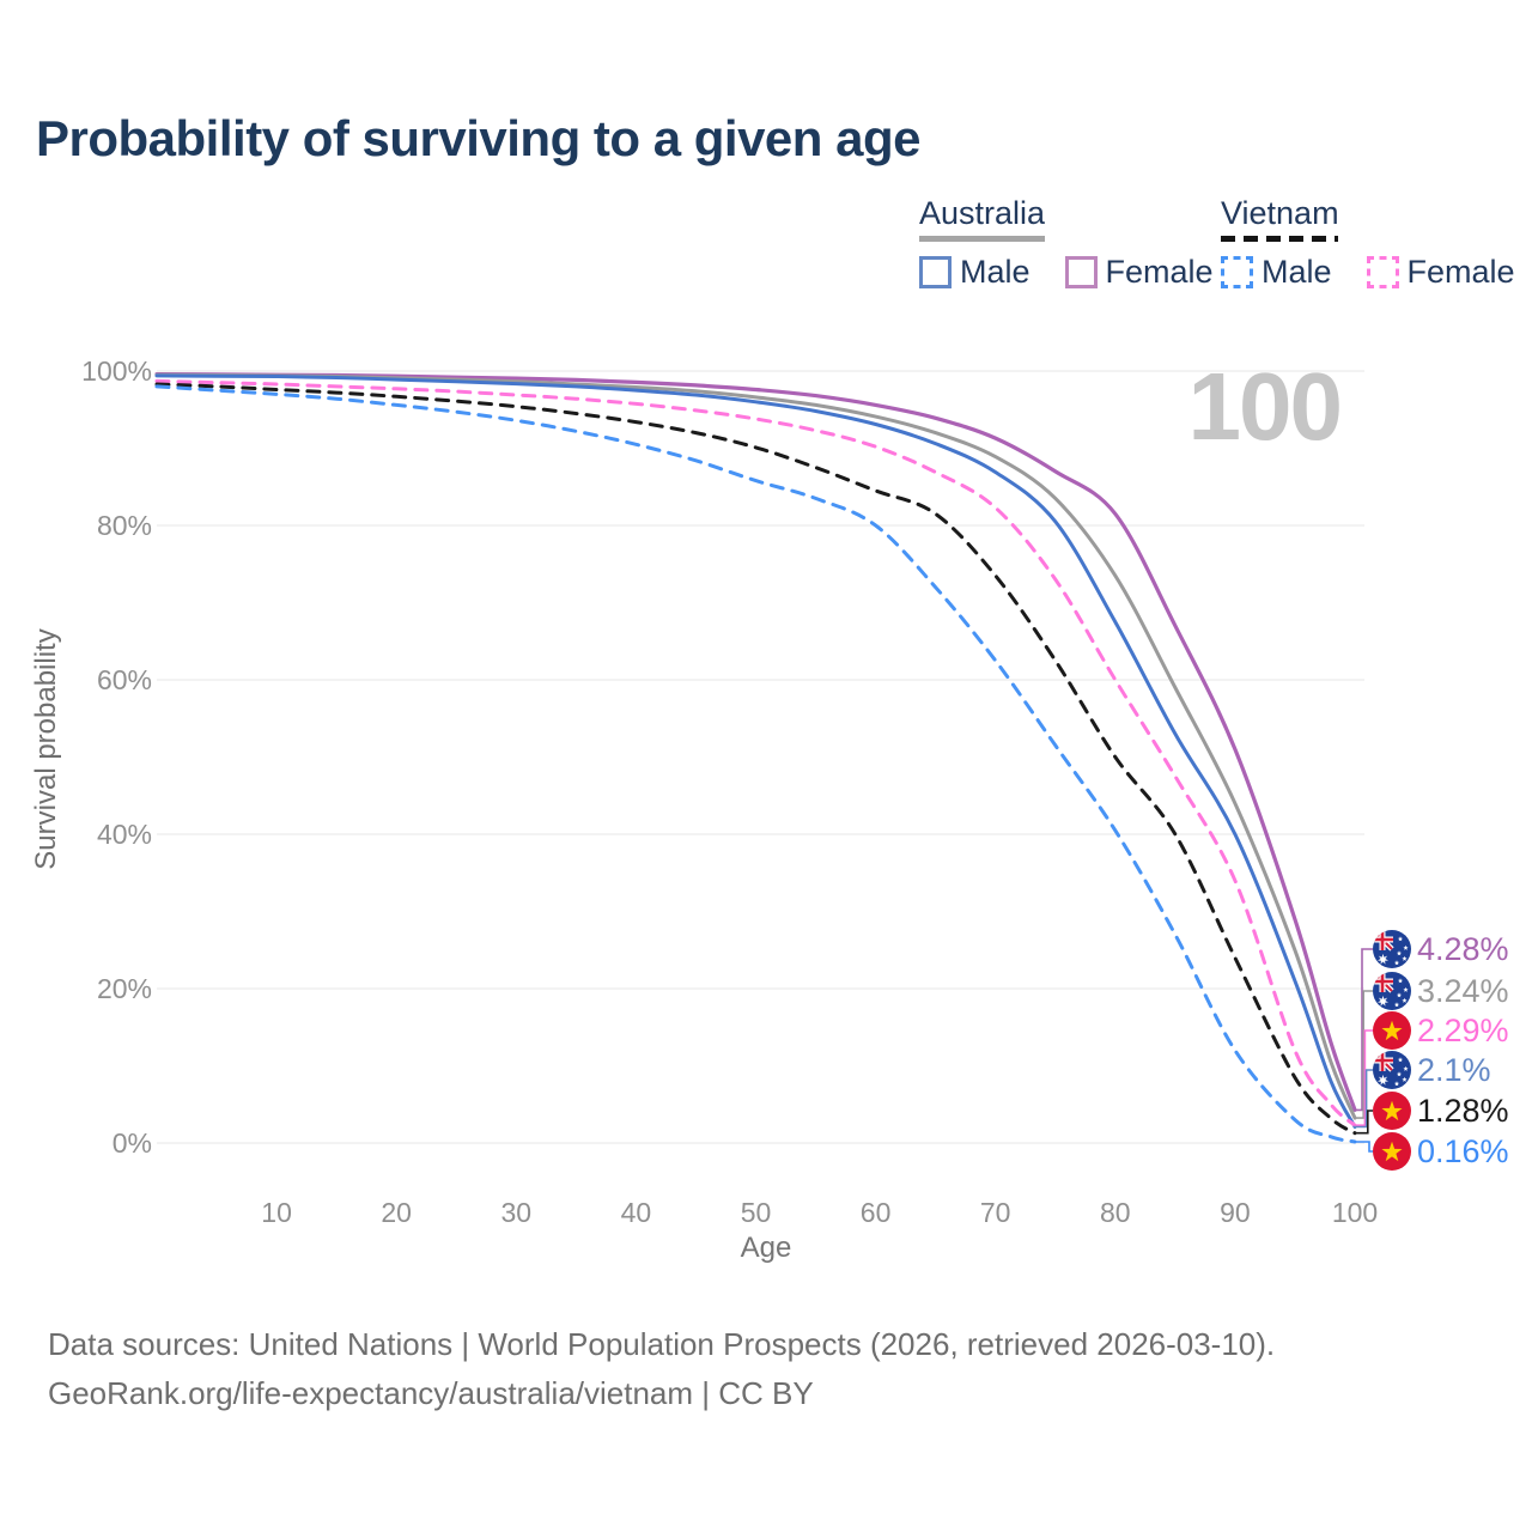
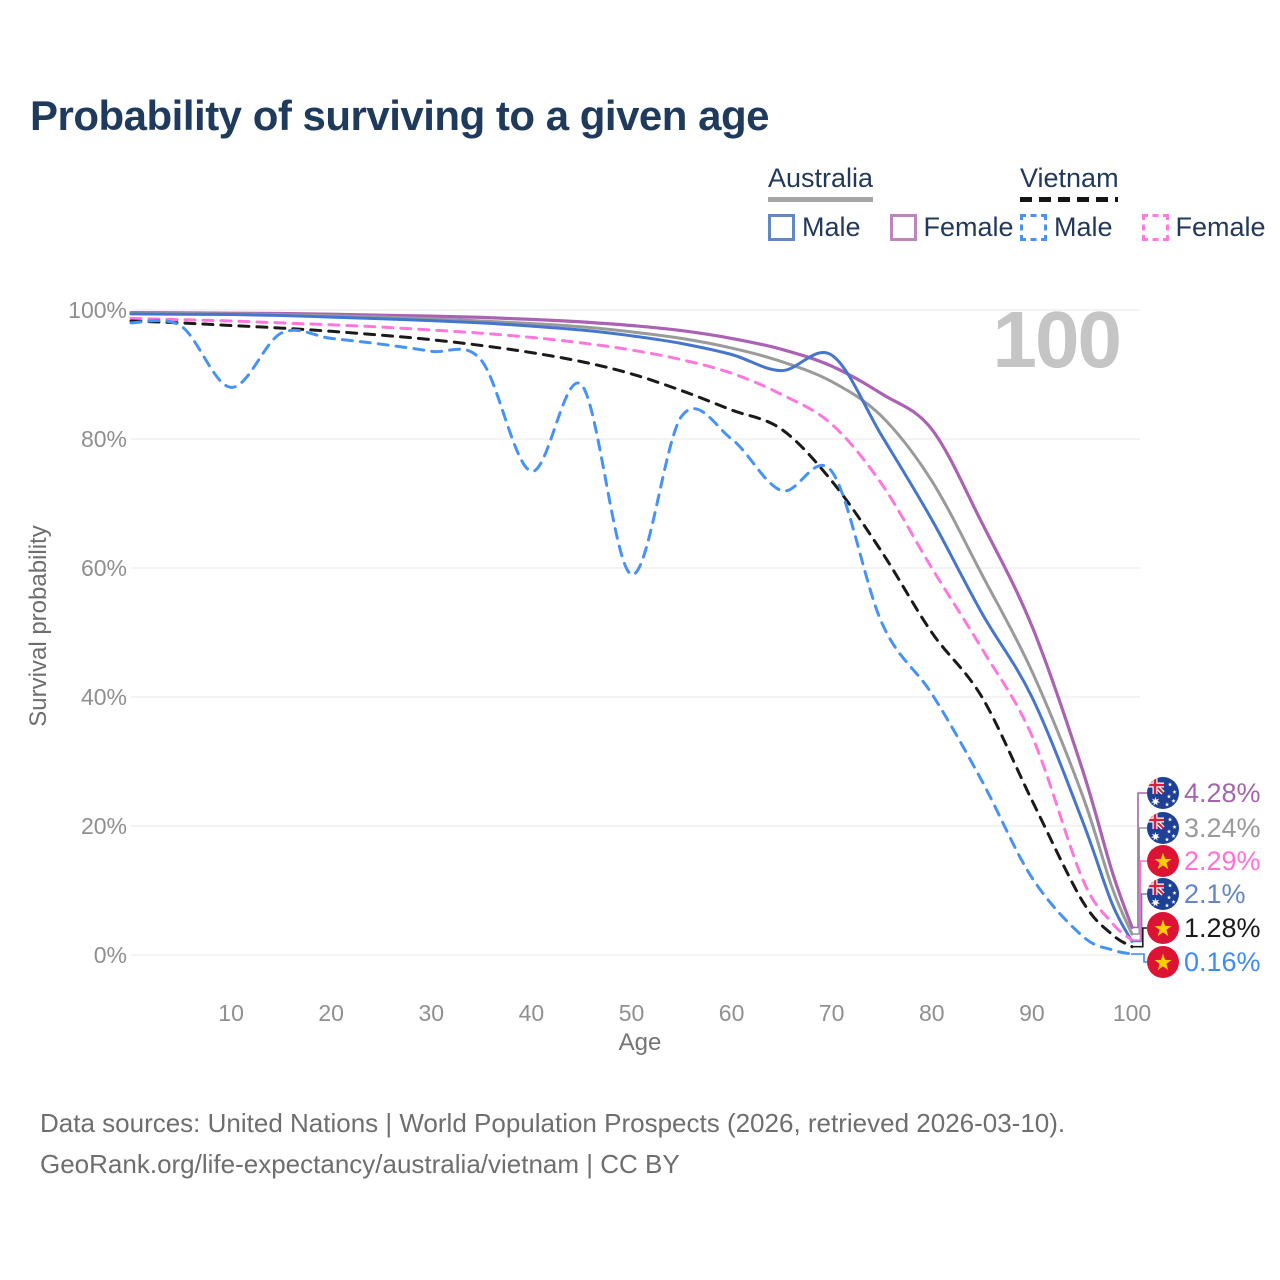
Vietnam Male/10: 97% -> 88%
Vietnam Male/40: 90% -> 75%
Vietnam Male/50: 86% -> 59%
Australia Male/70: 87% -> 93%
Vietnam Male/70: 62% -> 75%
